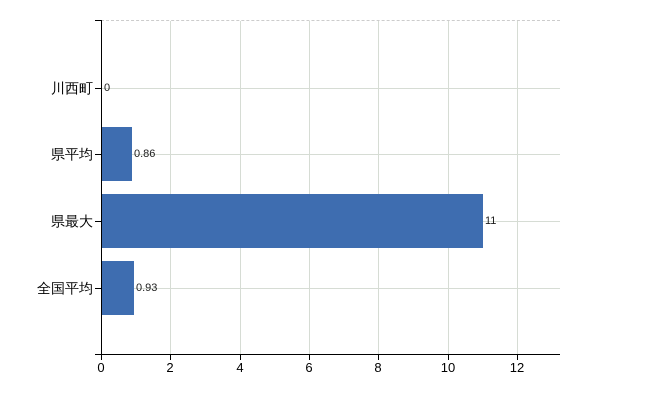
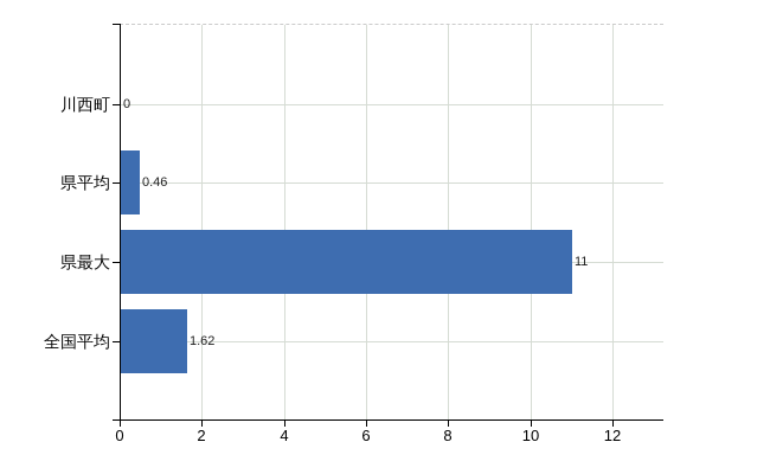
県平均: 0.86 -> 0.46
全国平均: 0.93 -> 1.62
